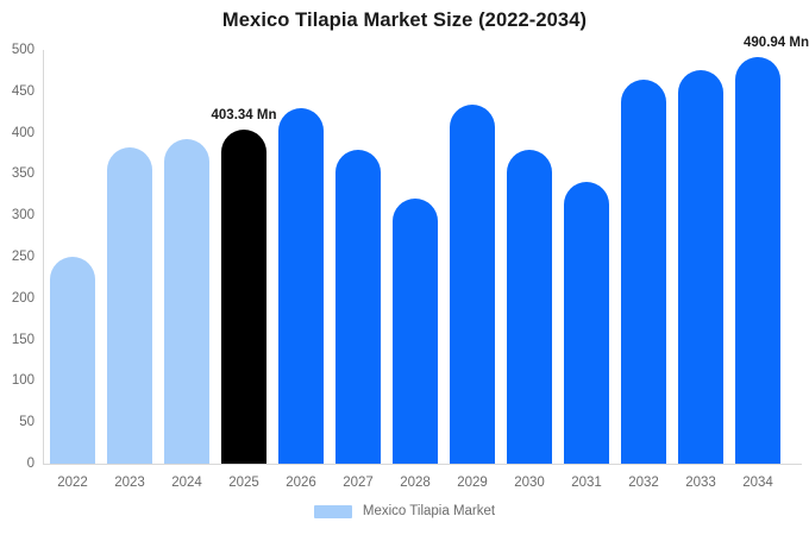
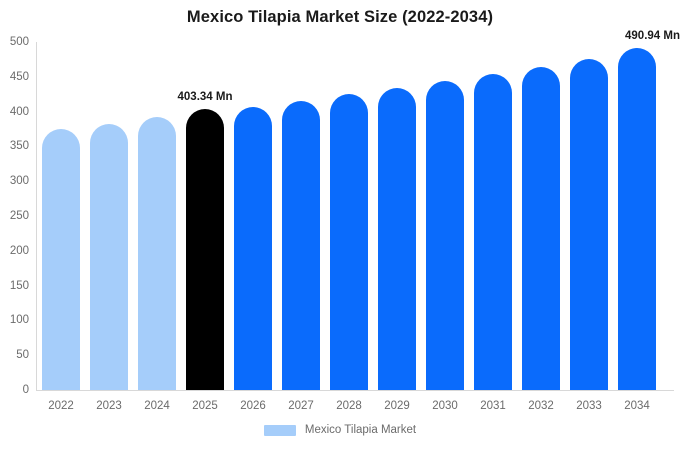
2022: 250 -> 380
2026: 430 -> 410
2027: 380 -> 420
2028: 320 -> 420
2030: 380 -> 440
2031: 340 -> 450
